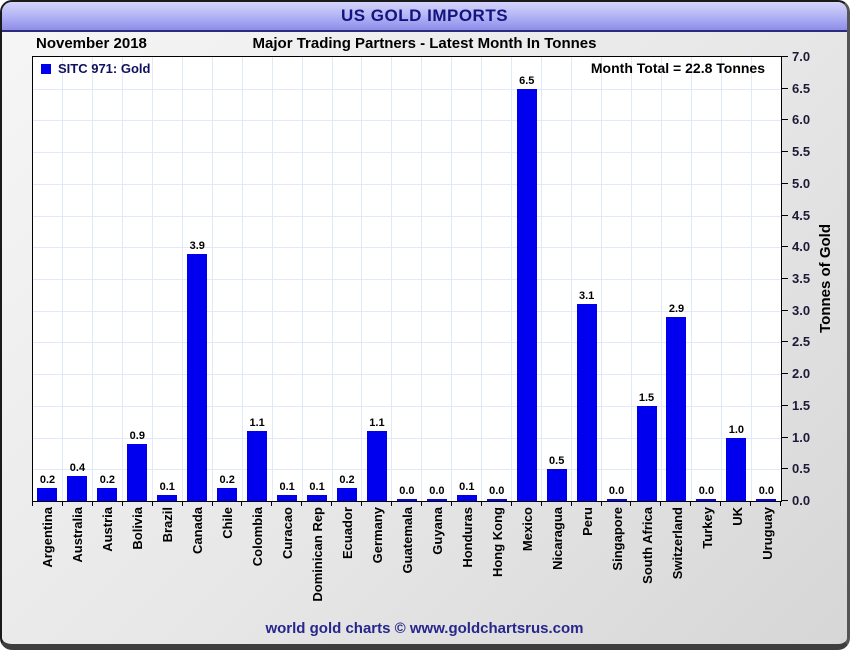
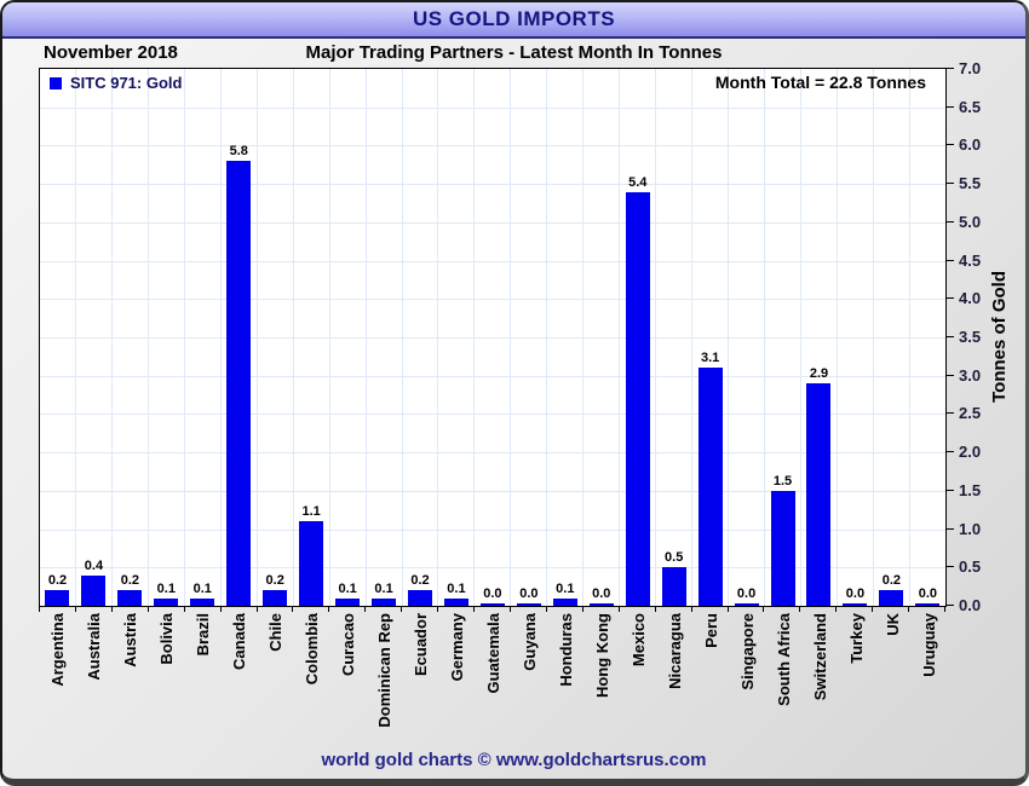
Bolivia: 0.9 -> 0.1
Canada: 3.9 -> 5.8
Germany: 1.1 -> 0.1
Mexico: 6.5 -> 5.4
UK: 1.0 -> 0.2
